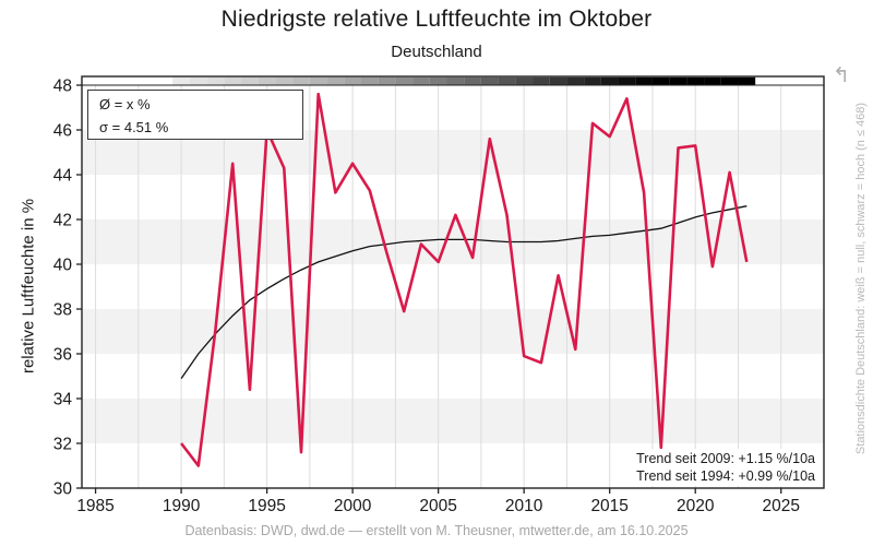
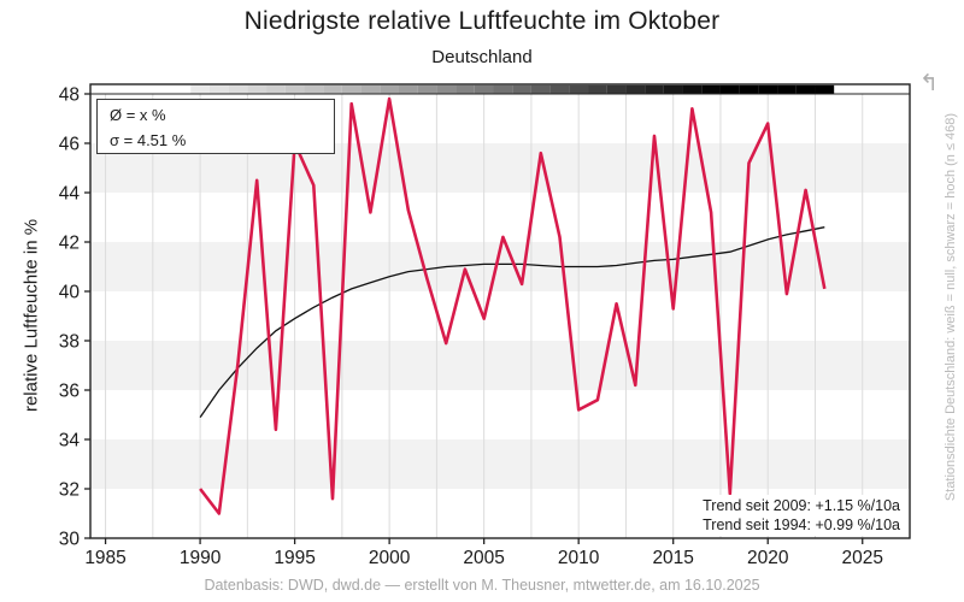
Niedrigste relative Luftfeuchte im Oktober/2000: 44.5 -> 47.8
Niedrigste relative Luftfeuchte im Oktober/2005: 40.1 -> 38.9
Niedrigste relative Luftfeuchte im Oktober/2010: 35.9 -> 35.2
Niedrigste relative Luftfeuchte im Oktober/2015: 45.7 -> 39.3
Niedrigste relative Luftfeuchte im Oktober/2020: 45.3 -> 46.8
